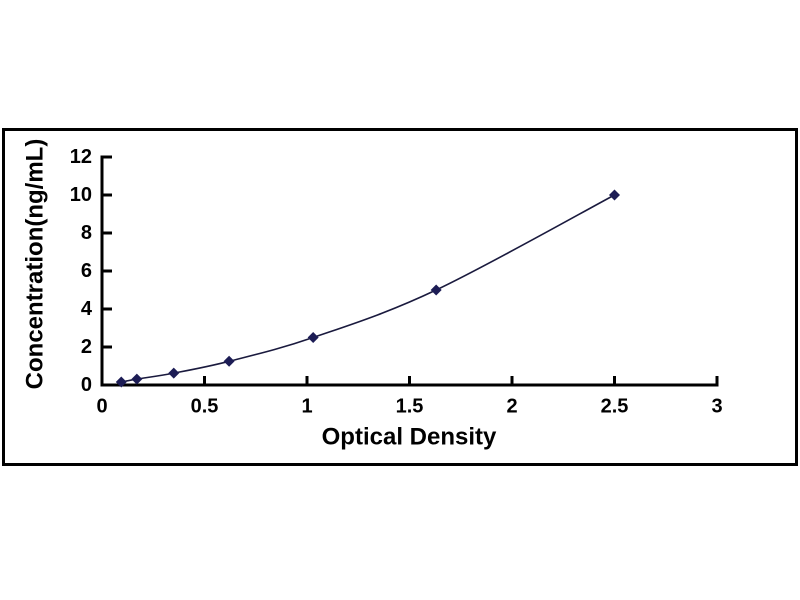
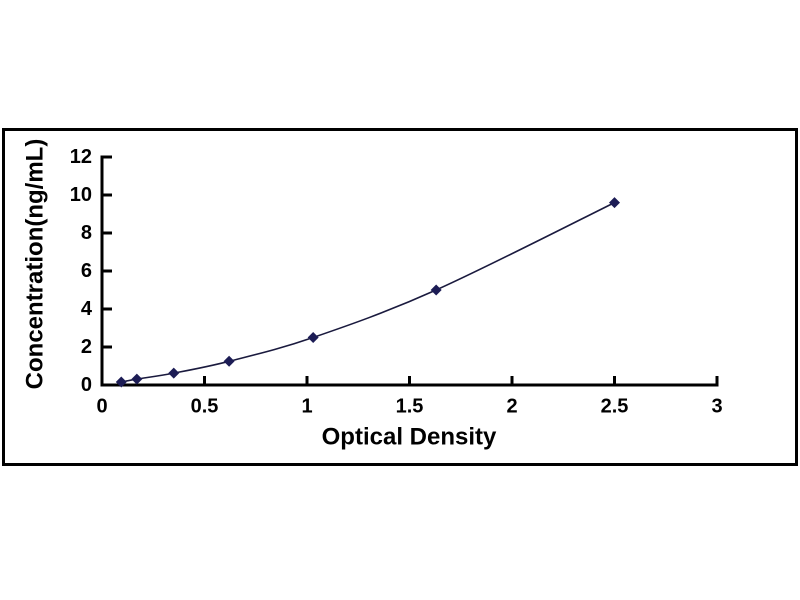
2.5: 10,0 -> 9,6
